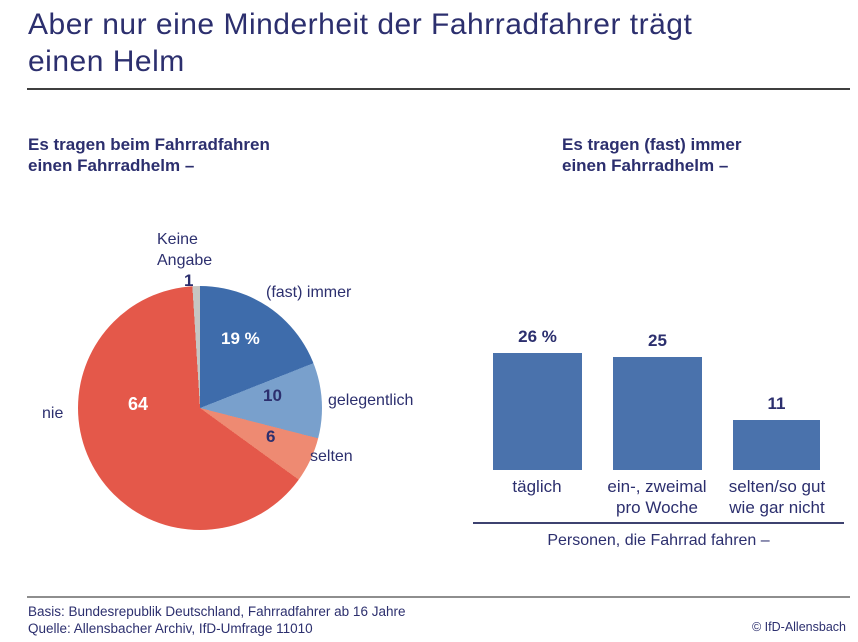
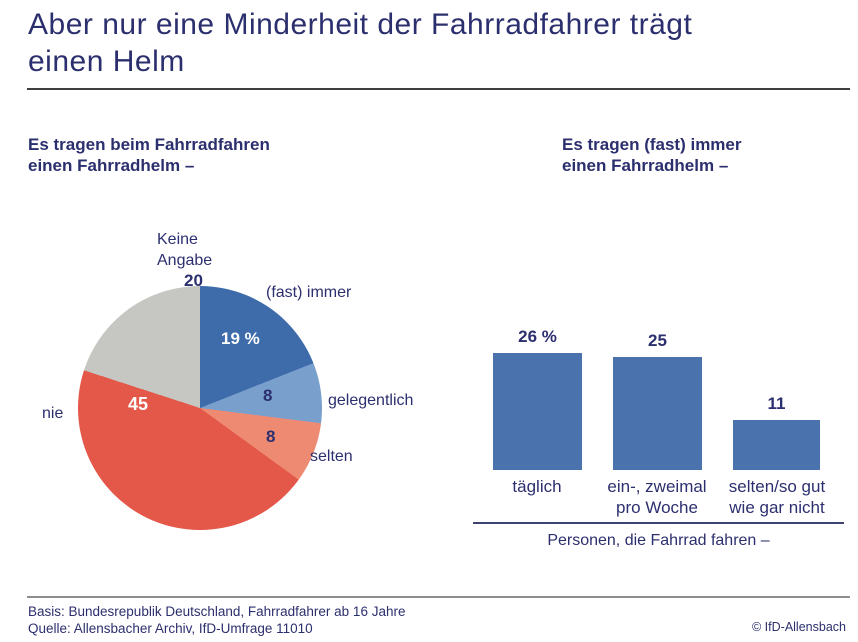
Es tragen beim Fahrradfahren einen Fahrradhelm –/gelegentlich: 10 -> 8
Es tragen beim Fahrradfahren einen Fahrradhelm –/selten: 6 -> 8
Es tragen beim Fahrradfahren einen Fahrradhelm –/nie: 64 -> 45
Es tragen beim Fahrradfahren einen Fahrradhelm –/Keine Angabe: 1 -> 20
